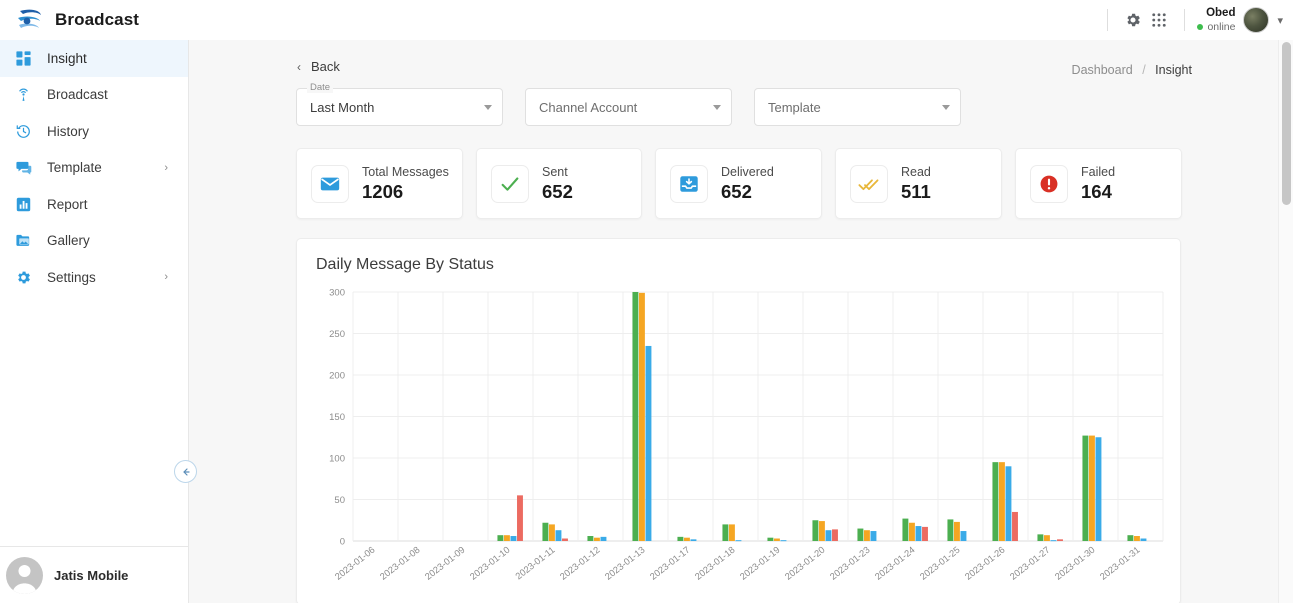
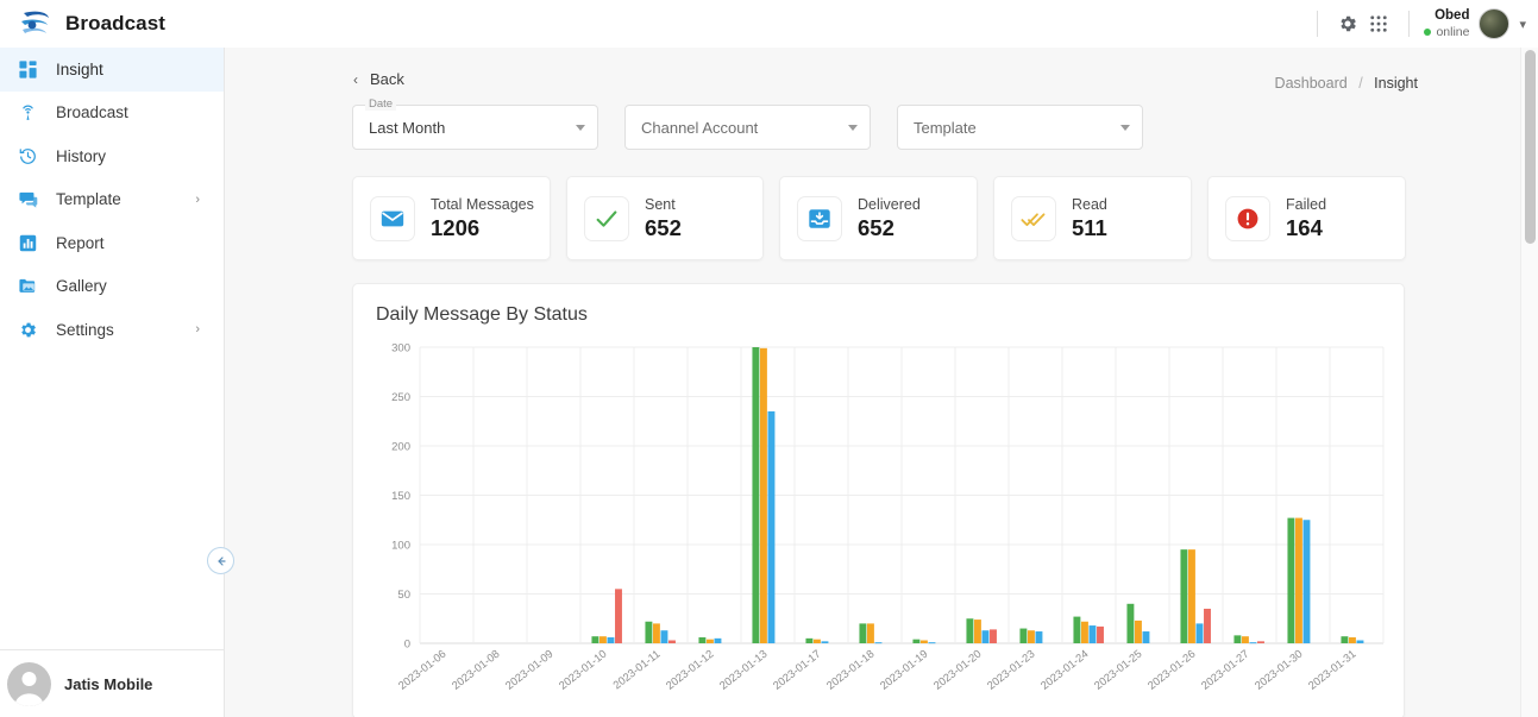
Sent/2023-01-25: 30 -> 40
Read/2023-01-26: 90 -> 20
